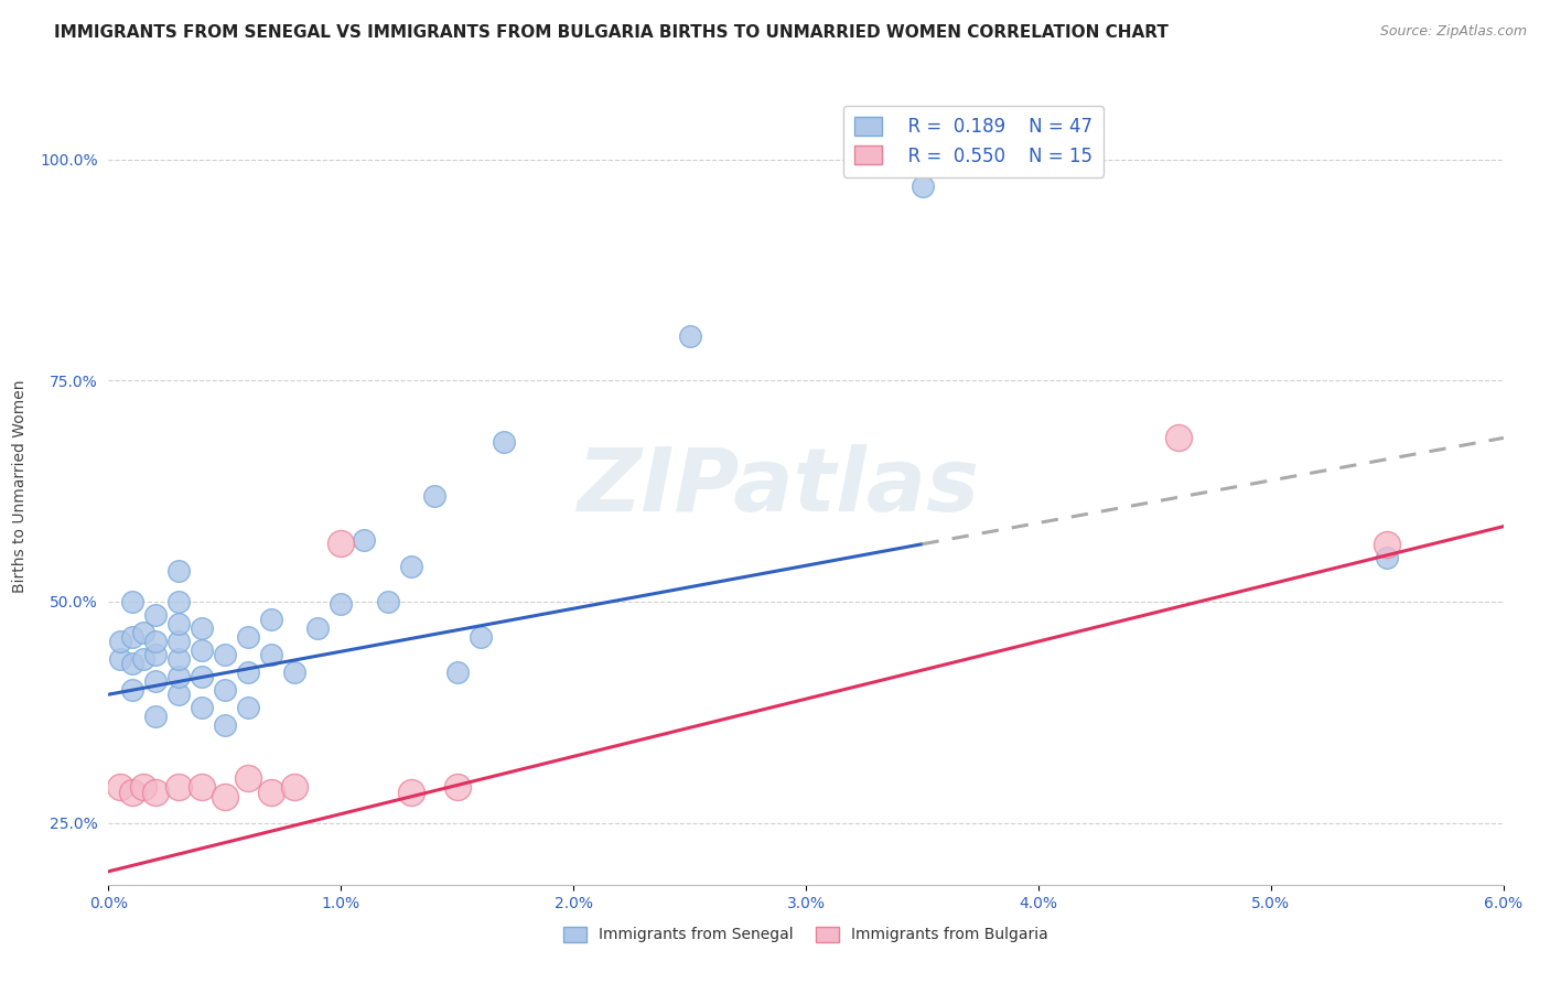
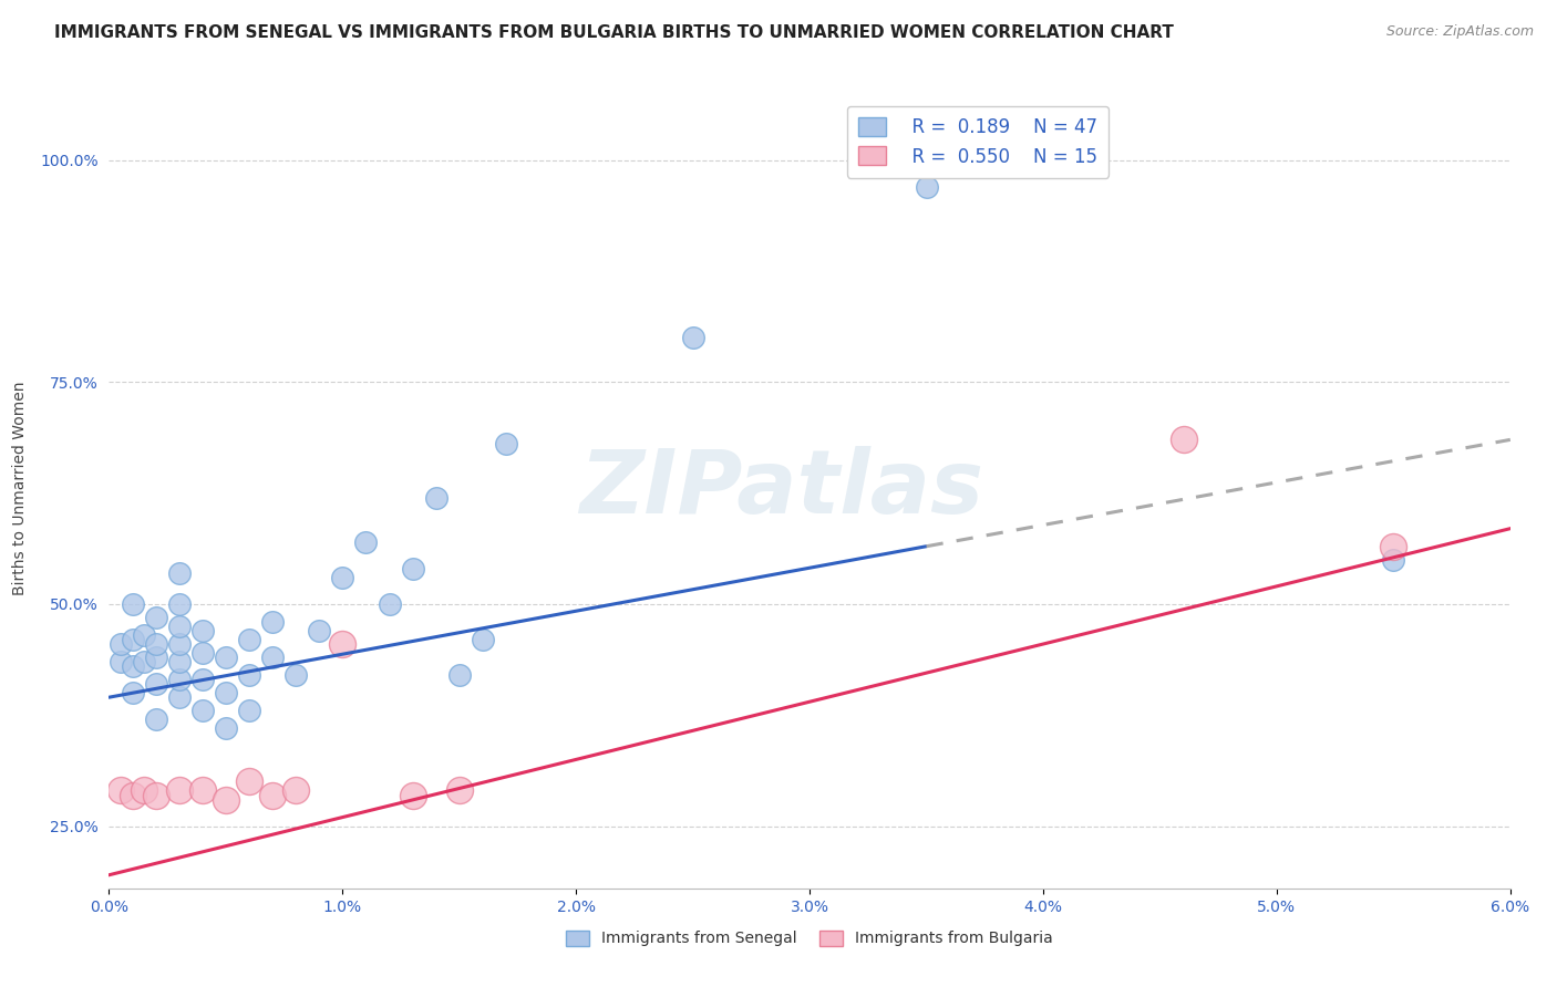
Immigrants from Senegal/1.0%: 49.8% -> 53.0%
Immigrants from Bulgaria/1.0%: 56.6% -> 45.5%
